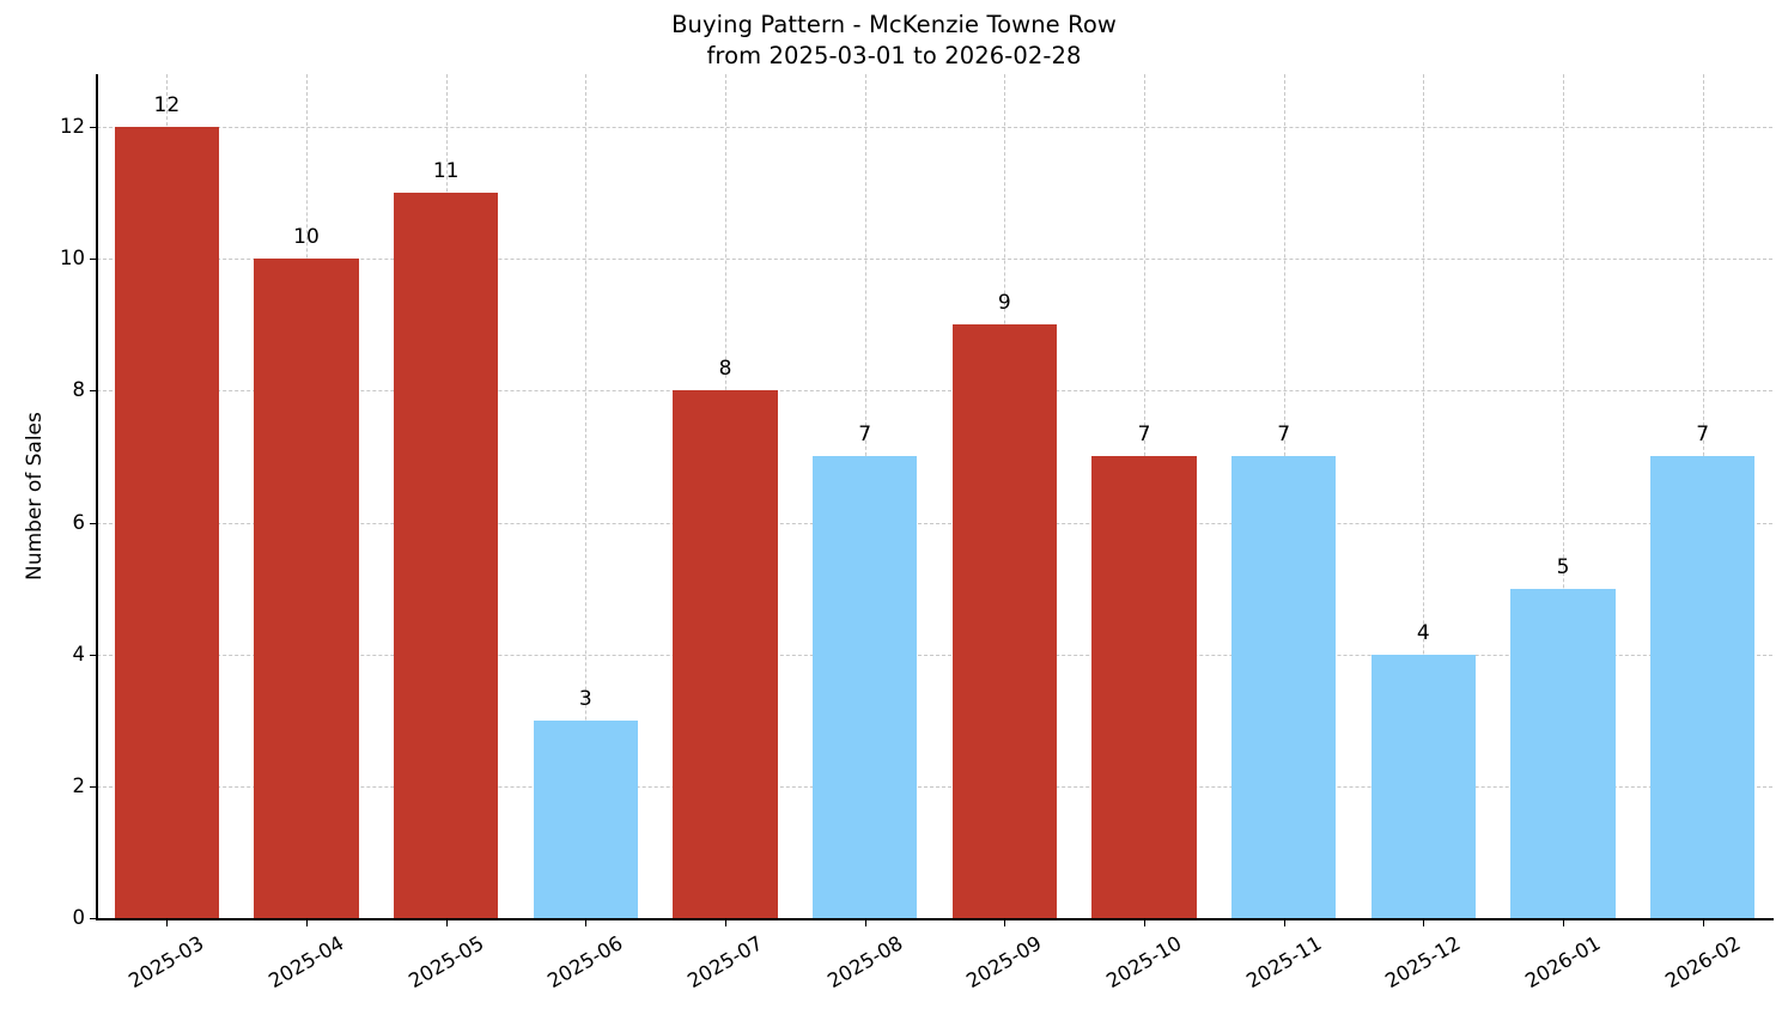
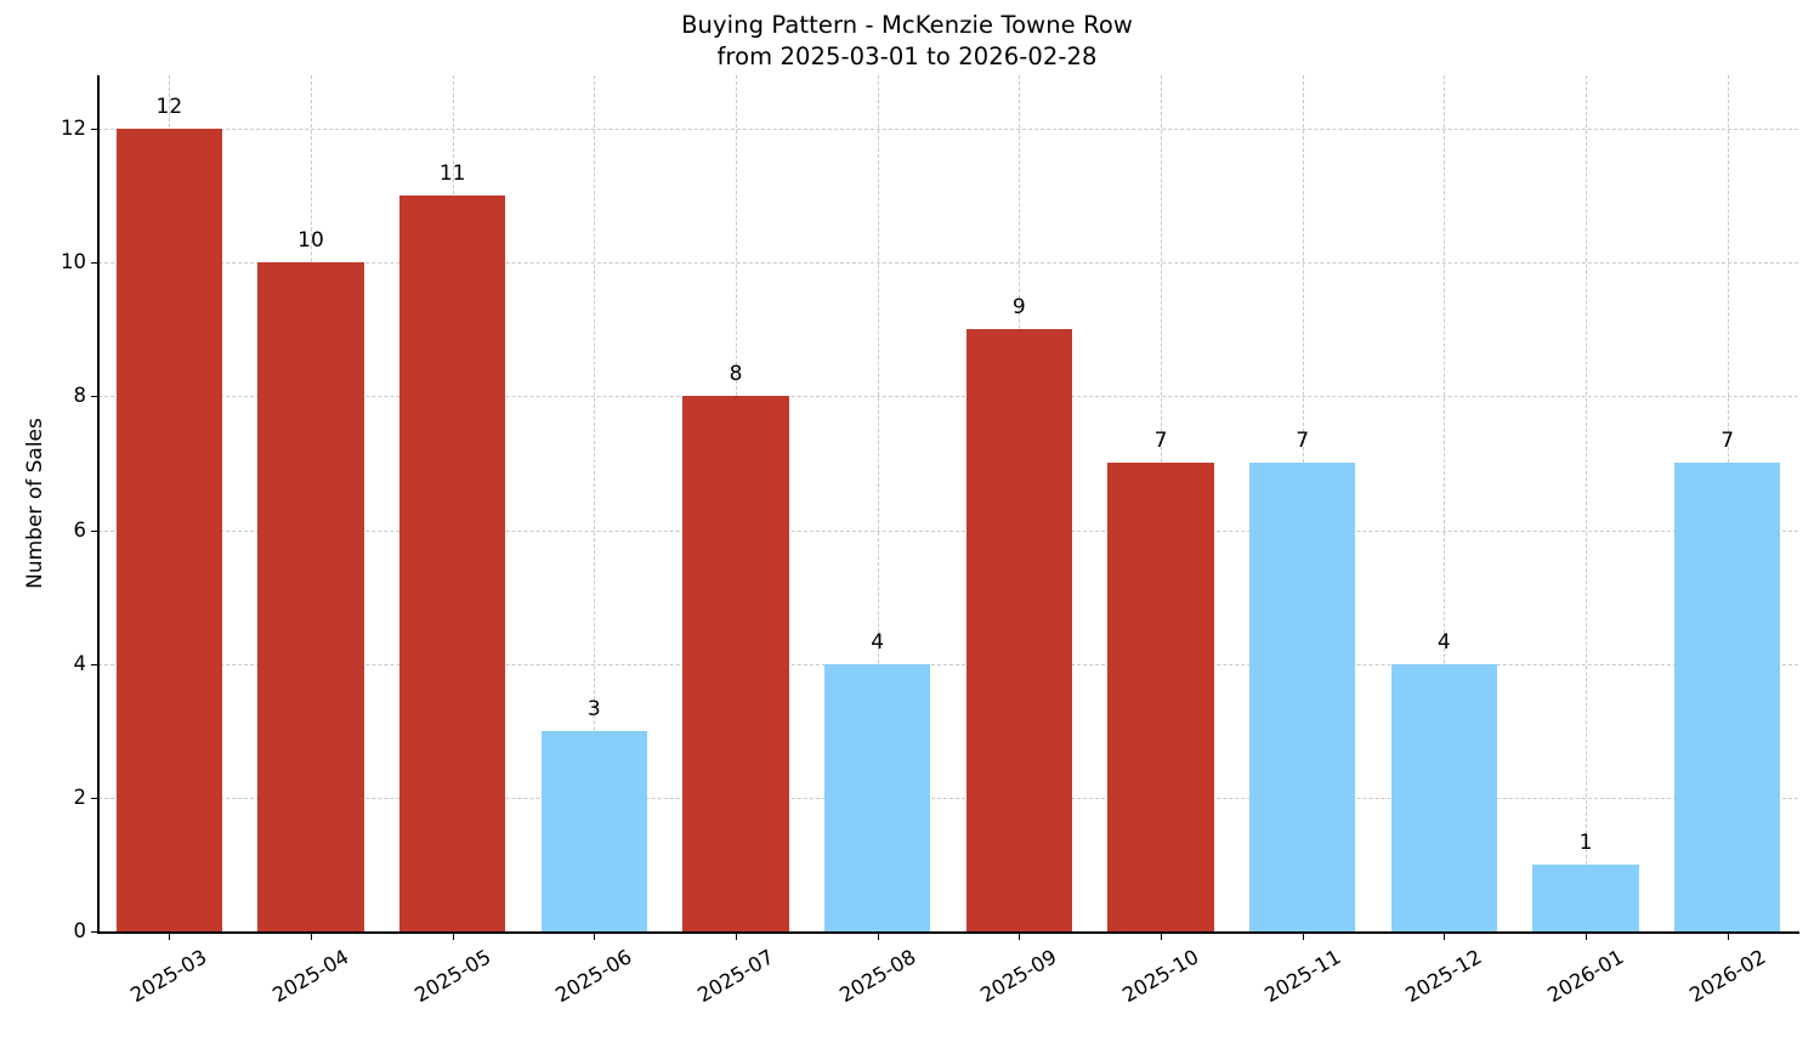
2025-08: 7 -> 4
2026-01: 5 -> 1
